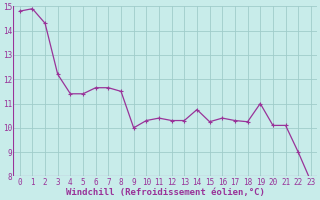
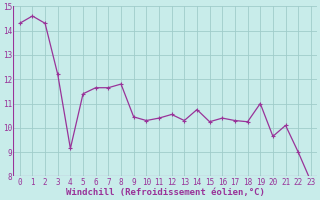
0: 14.80 -> 14.30
1: 14.90 -> 14.60
4: 11.40 -> 9.15
8: 11.50 -> 11.80
9: 10.00 -> 10.45
12: 10.30 -> 10.55
20: 10.10 -> 9.65
